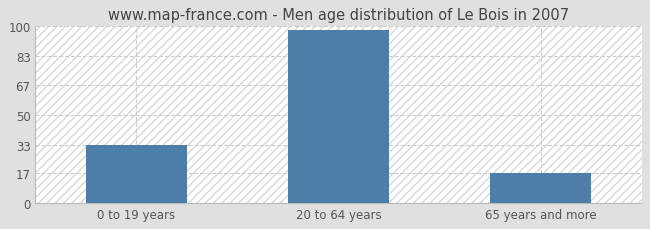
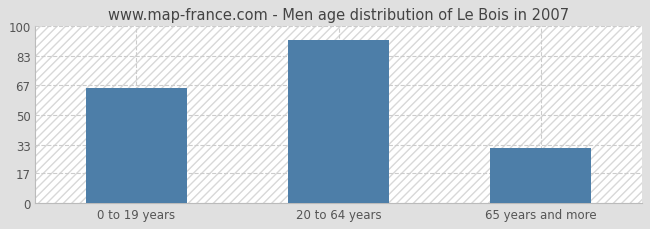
0 to 19 years: 33 -> 65
20 to 64 years: 98 -> 92
65 years and more: 17 -> 31
